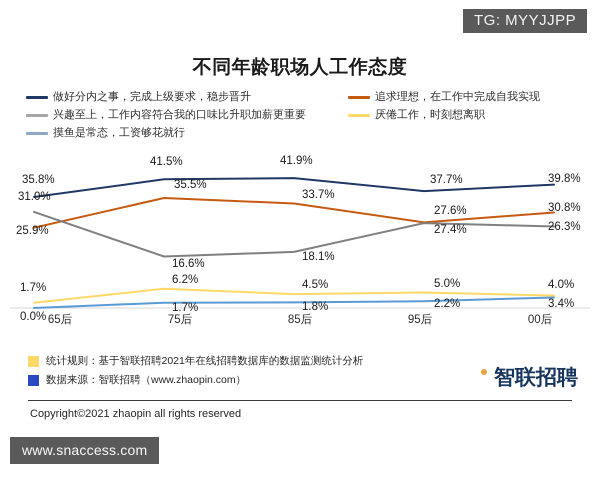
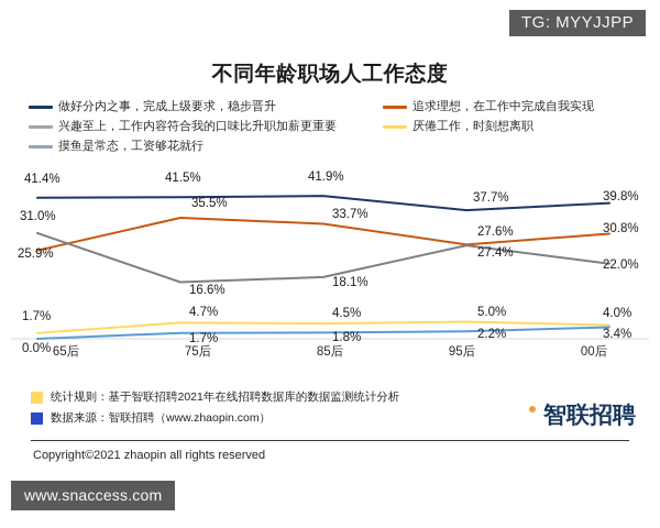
做好分内之事，完成上级要求，稳步晋升/65后: 35.8% -> 41.4%
厌倦工作，时刻想离职/75后: 6.2% -> 4.7%
兴趣至上，工作内容符合我的口味比升职加薪更重要/00后: 26.3% -> 22.0%
